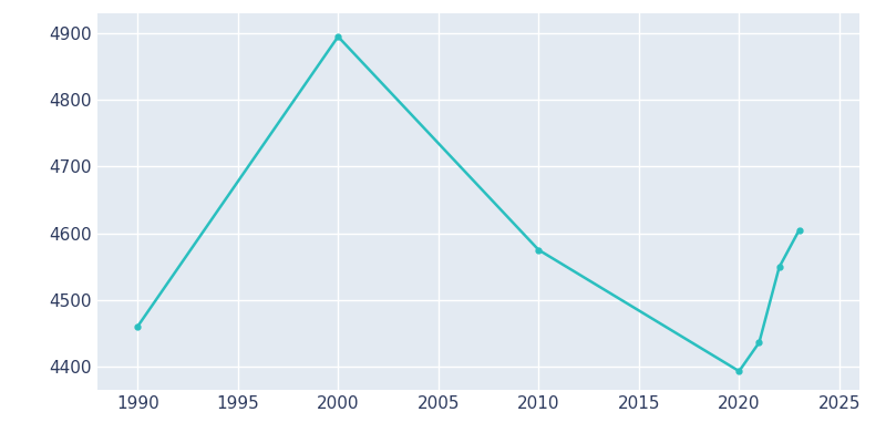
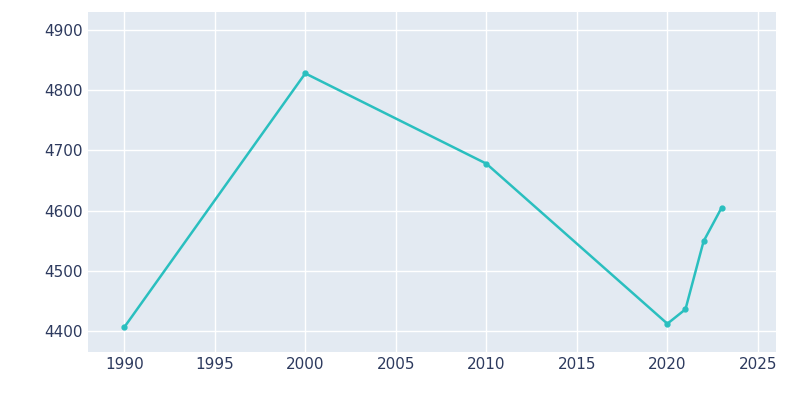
1990: 4460 -> 4406
2000: 4895 -> 4828
2010: 4575 -> 4678
2020: 4393 -> 4412
